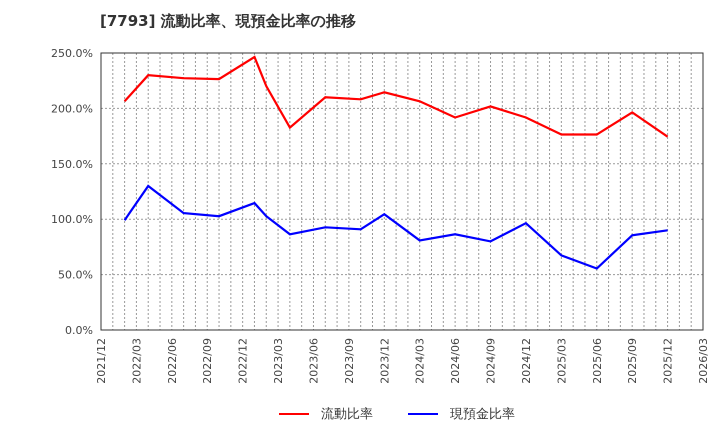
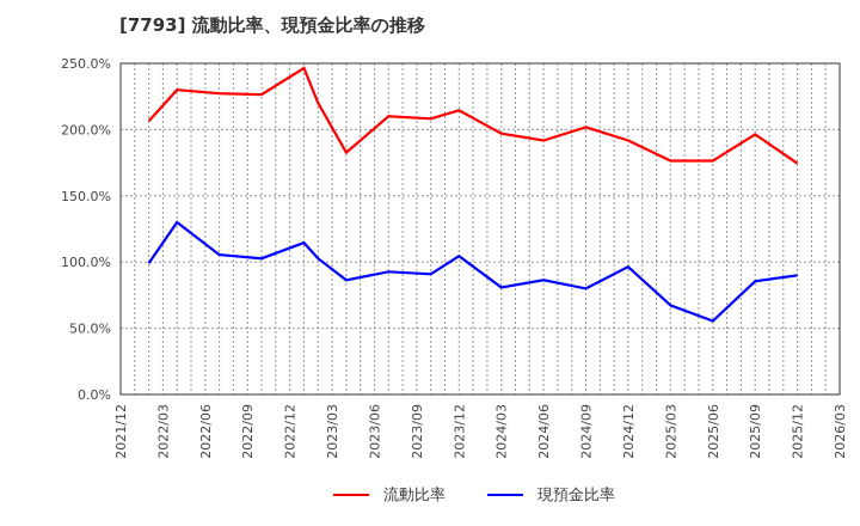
流動比率/2024/03: 206% -> 197%
